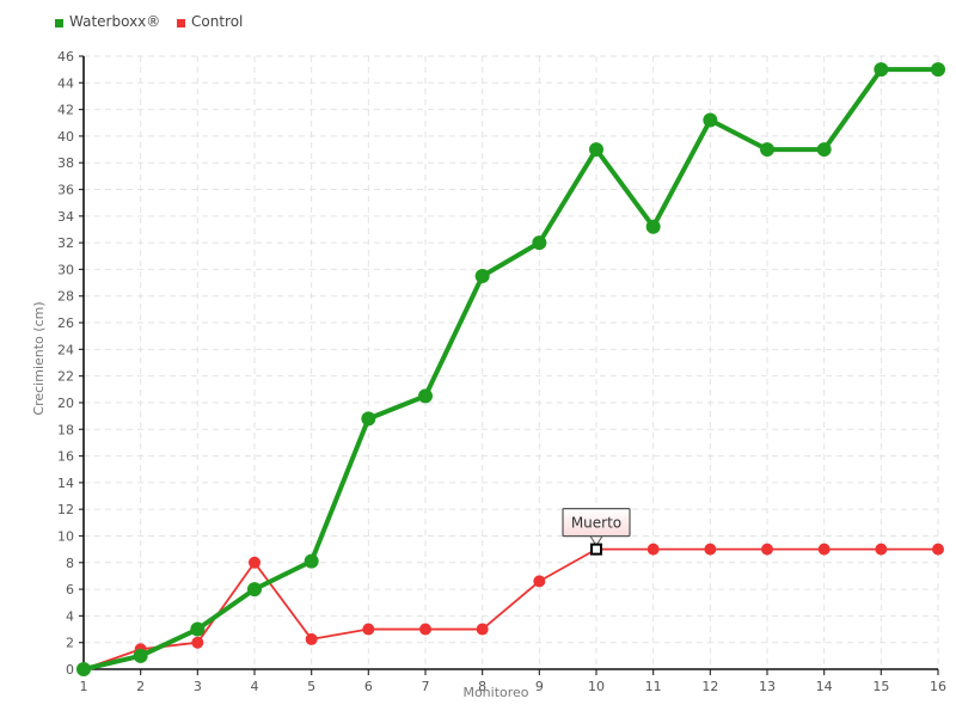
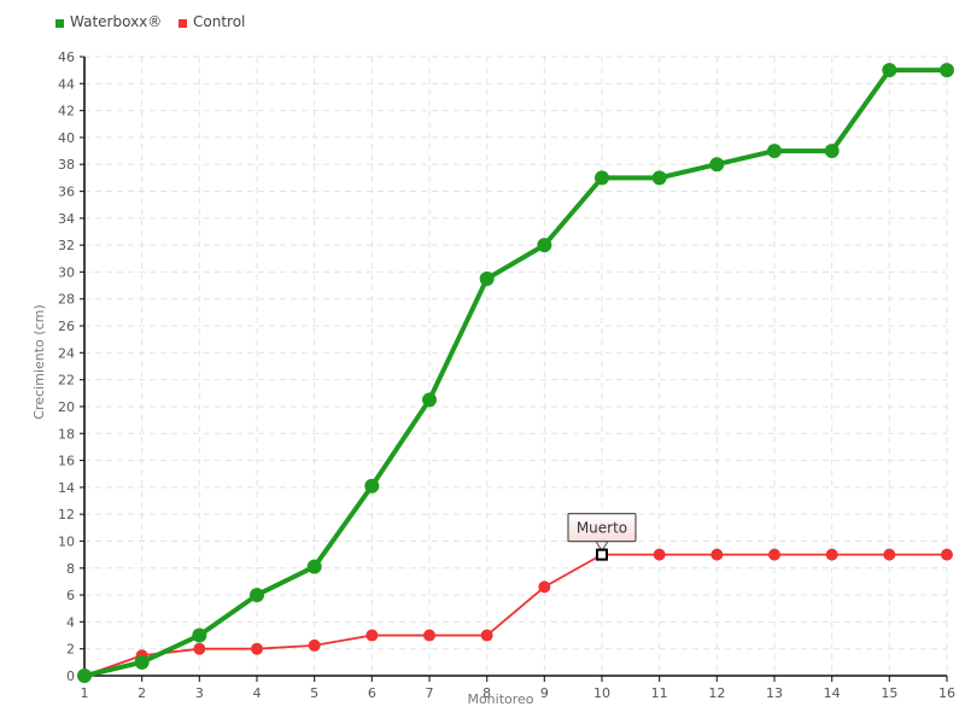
Control/4: 8.0 -> 2.0
Waterboxx®/6: 18.8 -> 14.1
Waterboxx®/10: 39.0 -> 37.0
Waterboxx®/11: 33.2 -> 37.0
Waterboxx®/12: 41.2 -> 38.0
